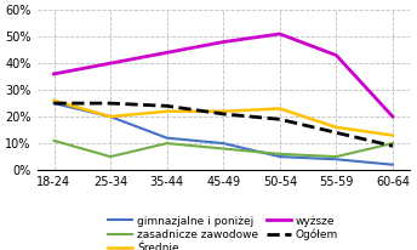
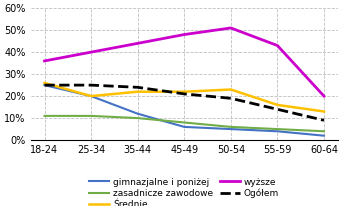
zasadnicze zawodowe/25-34: 5% -> 11%
gimnazjalne i poniżej/45-49: 10% -> 6%
zasadnicze zawodowe/60-64: 10% -> 4%
